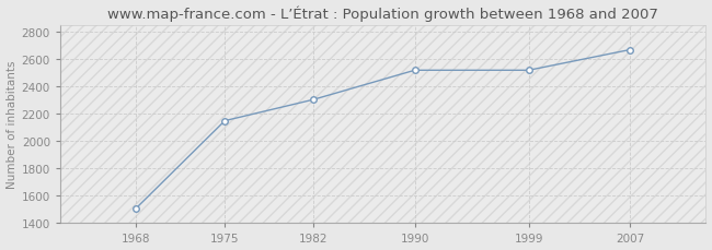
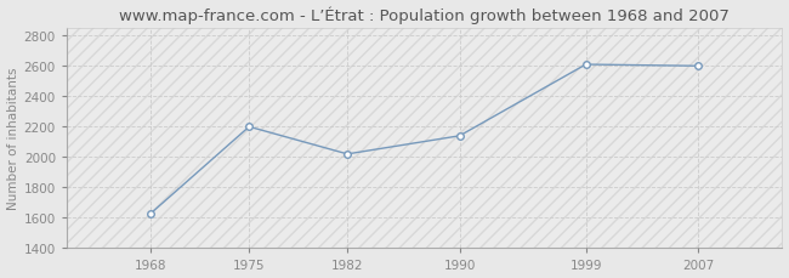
1968: 1510 -> 1630
1975: 2150 -> 2200
1982: 2300 -> 2020
1990: 2520 -> 2140
1999: 2520 -> 2610
2007: 2670 -> 2600
